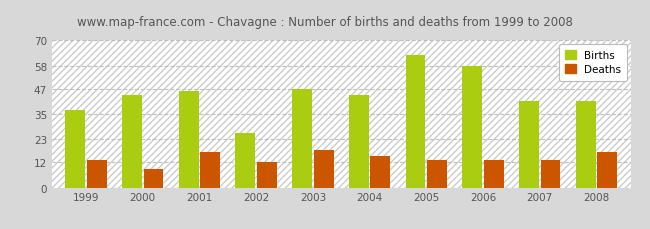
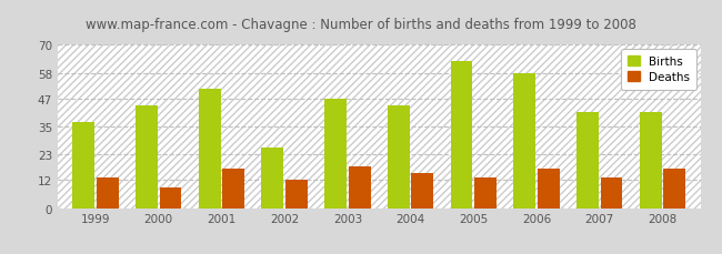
Births/2001: 46 -> 51
Deaths/2006: 13 -> 17
